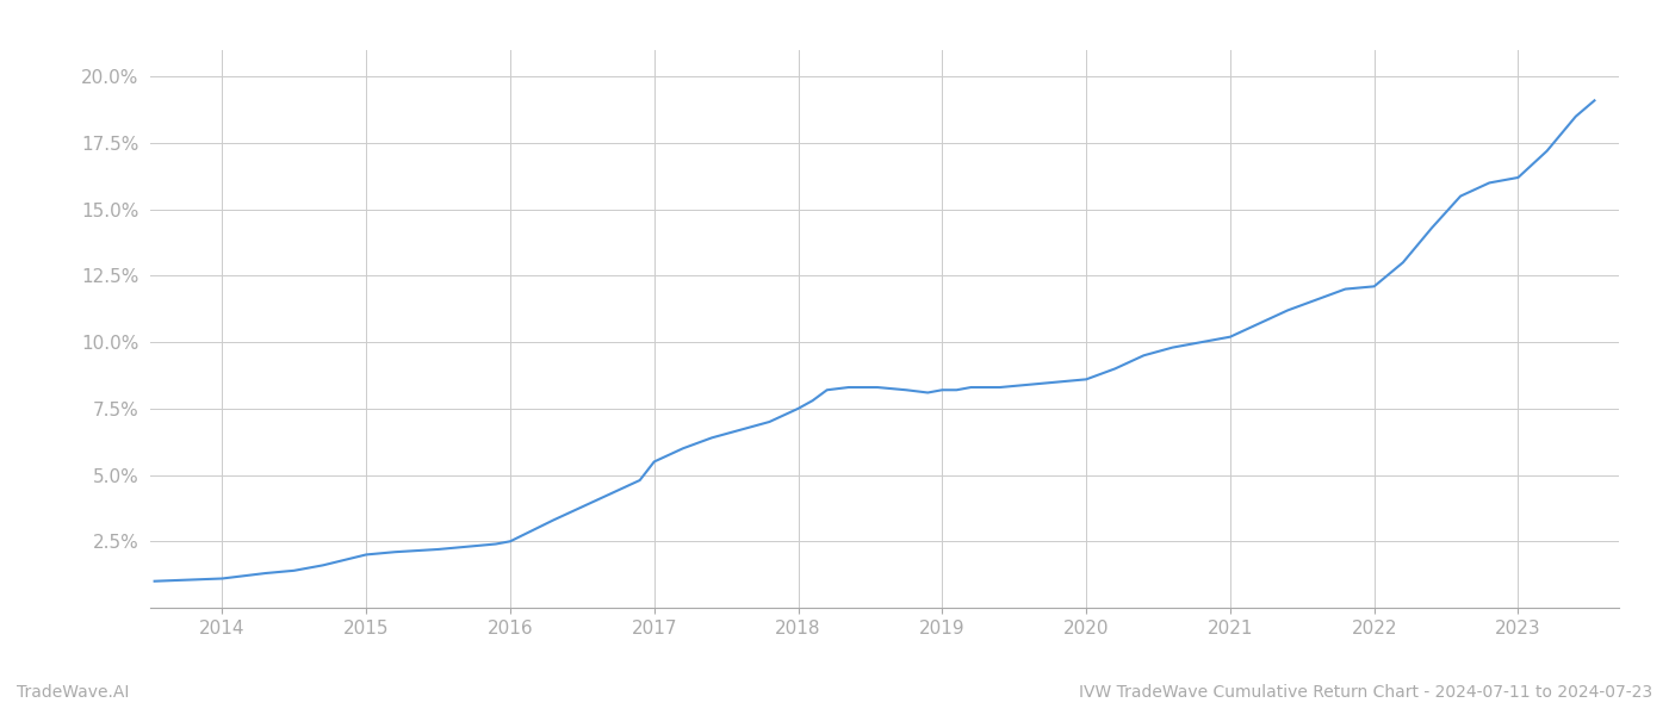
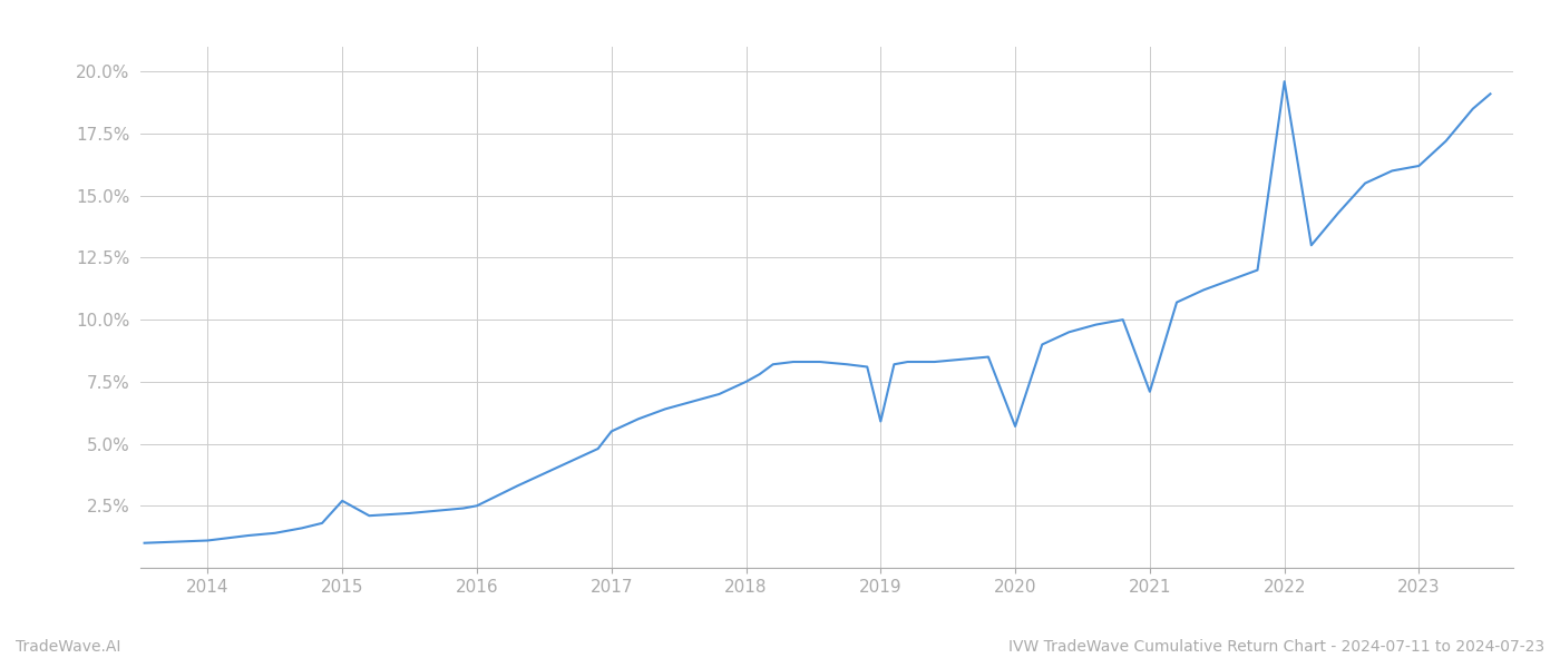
2015: 2.0% -> 2.7%
2019: 8.2% -> 5.9%
2020: 8.6% -> 5.7%
2021: 10.2% -> 7.1%
2022: 12.1% -> 19.6%
